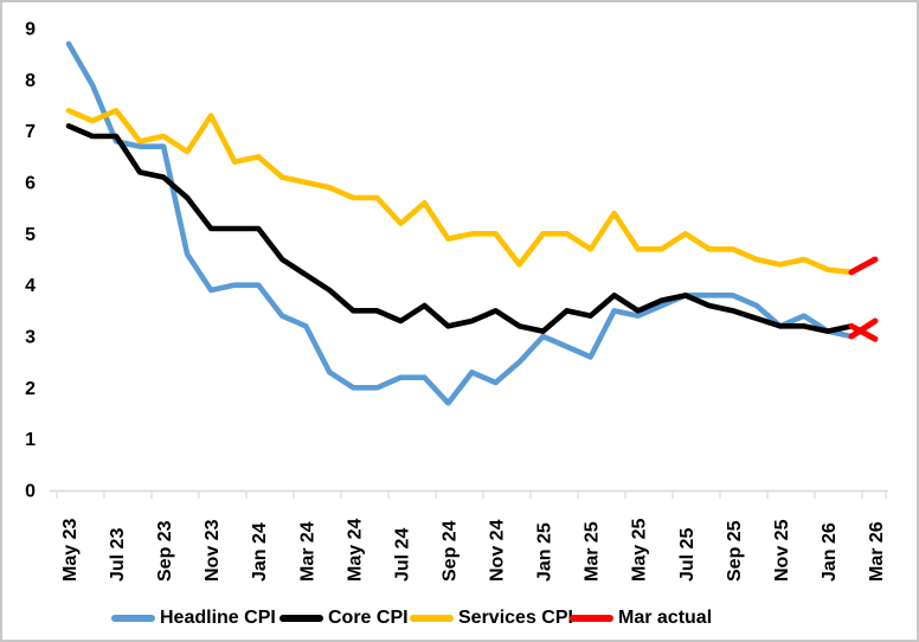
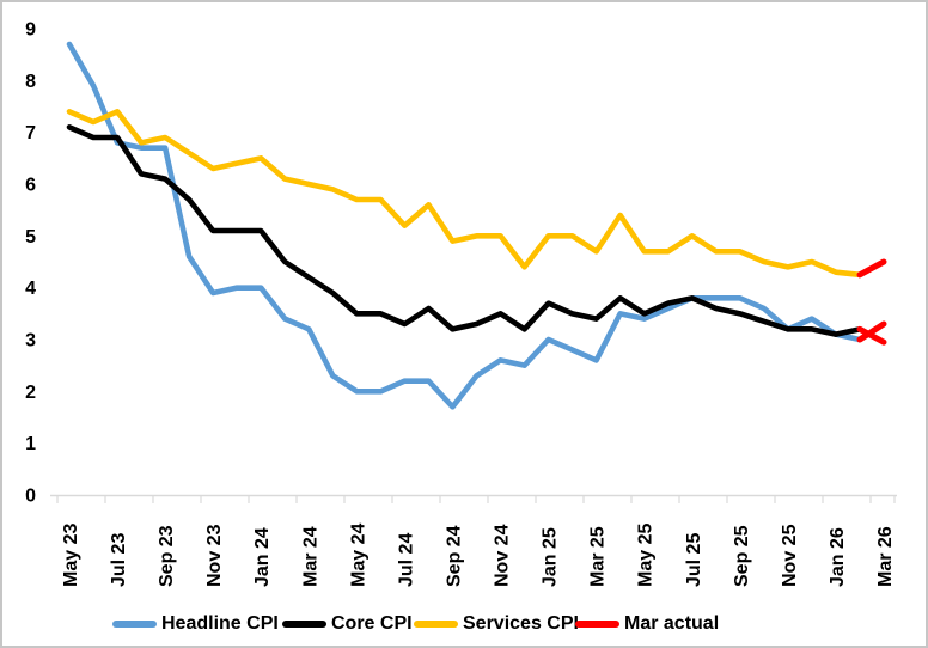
Services CPI/Nov 23: 7.3 -> 6.3
Headline CPI/Nov 24: 2.1 -> 2.6
Core CPI/Jan 25: 3.1 -> 3.7
